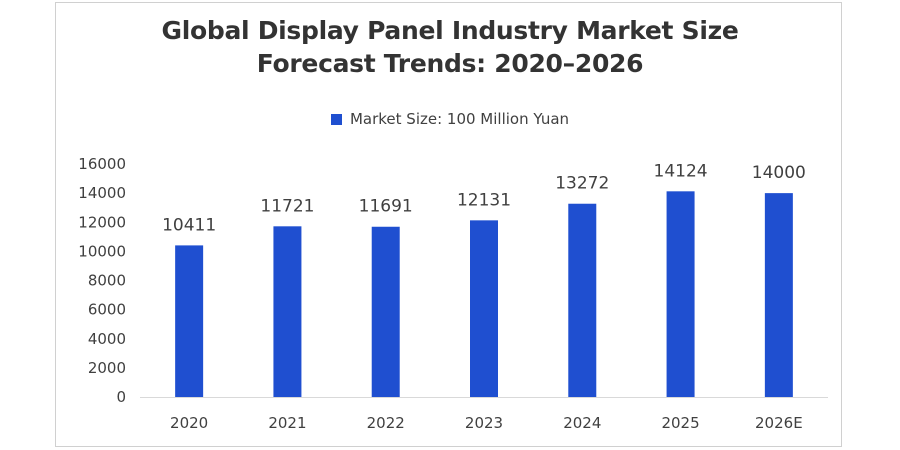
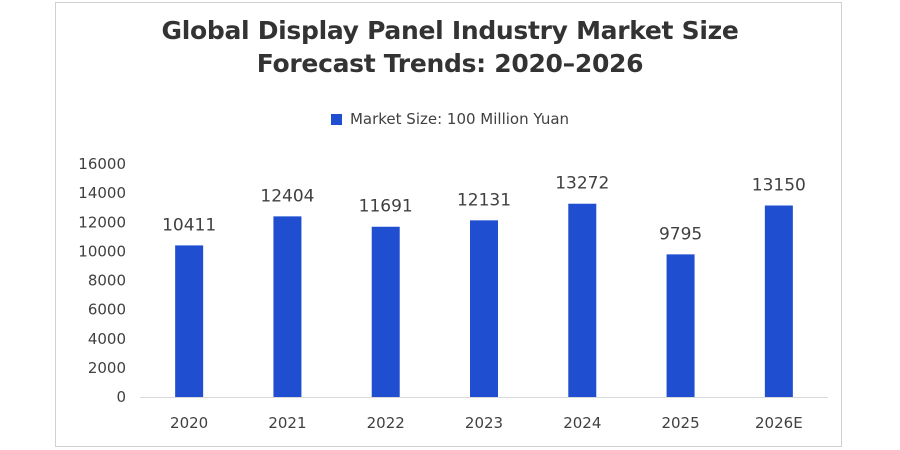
2021: 11721 -> 12404
2025: 14124 -> 9795
2026E: 14000 -> 13150
